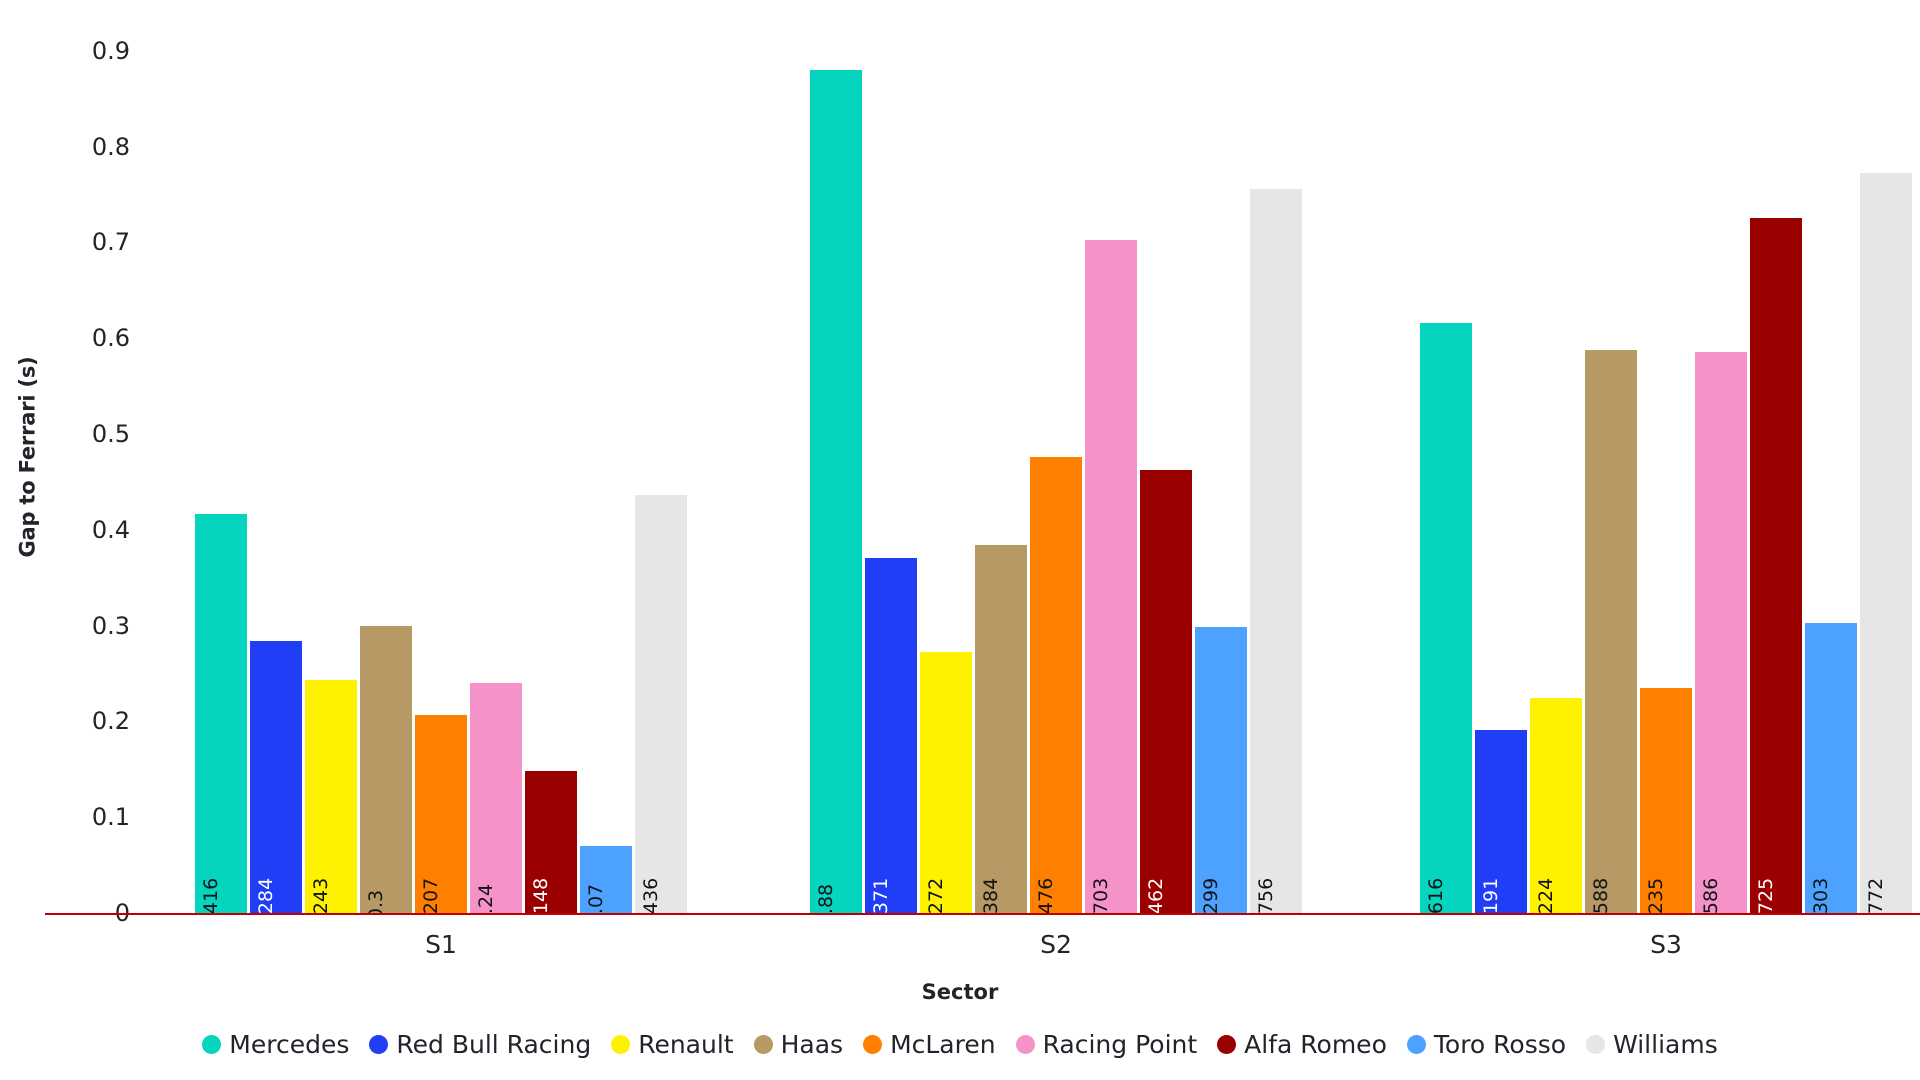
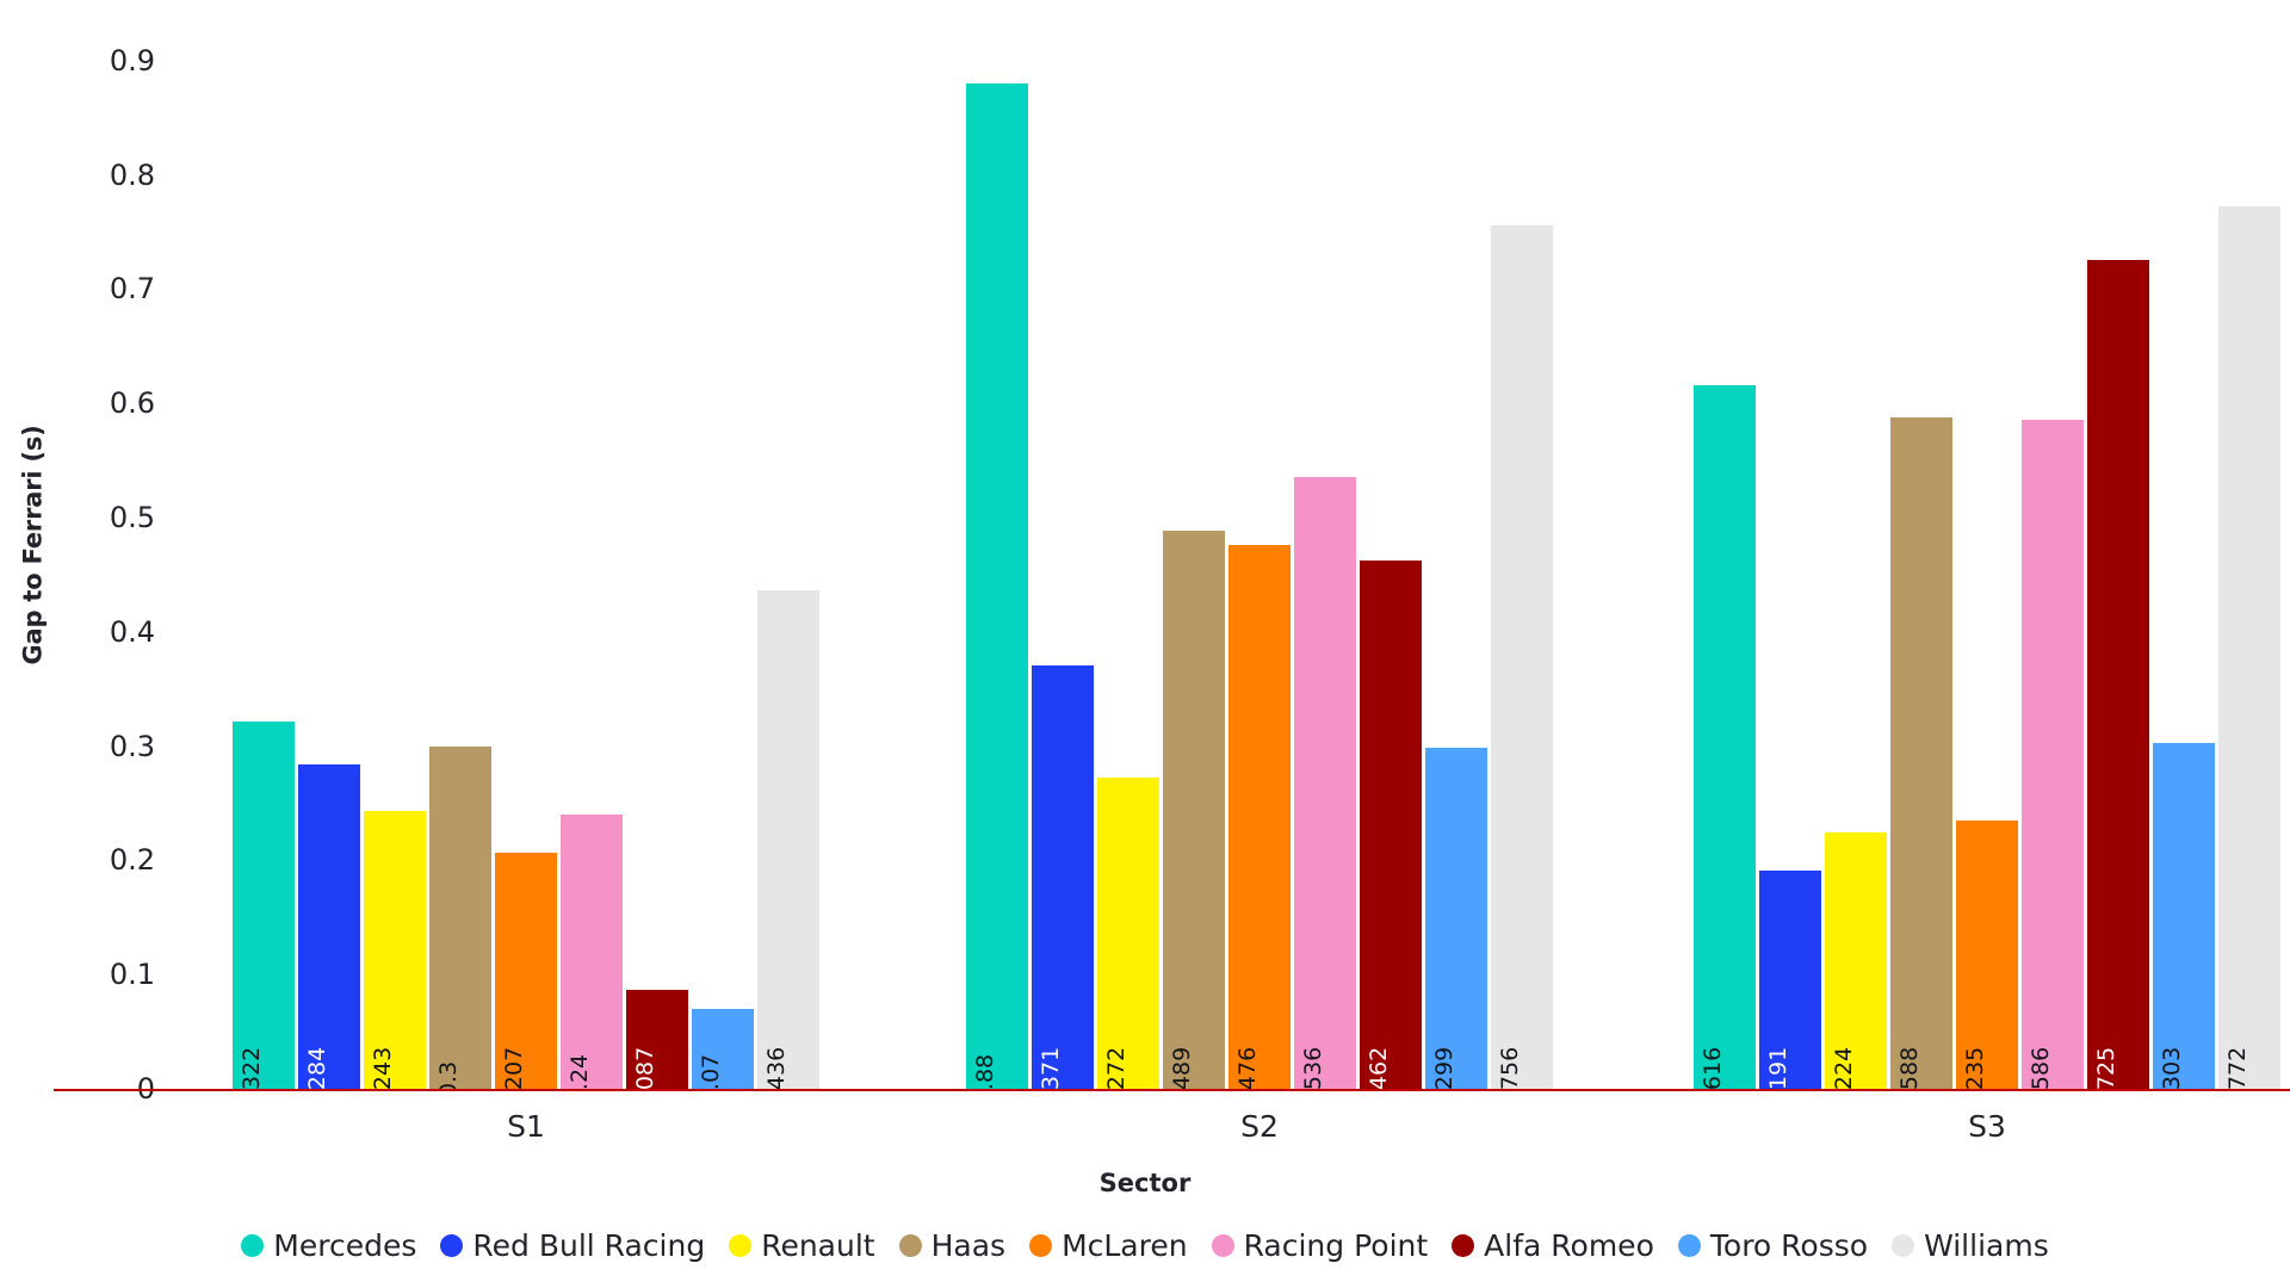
Mercedes/S1: 0.416 -> 0.322
Alfa Romeo/S1: 0.148 -> 0.087
Haas/S2: 0.384 -> 0.489
Racing Point/S2: 0.703 -> 0.536
